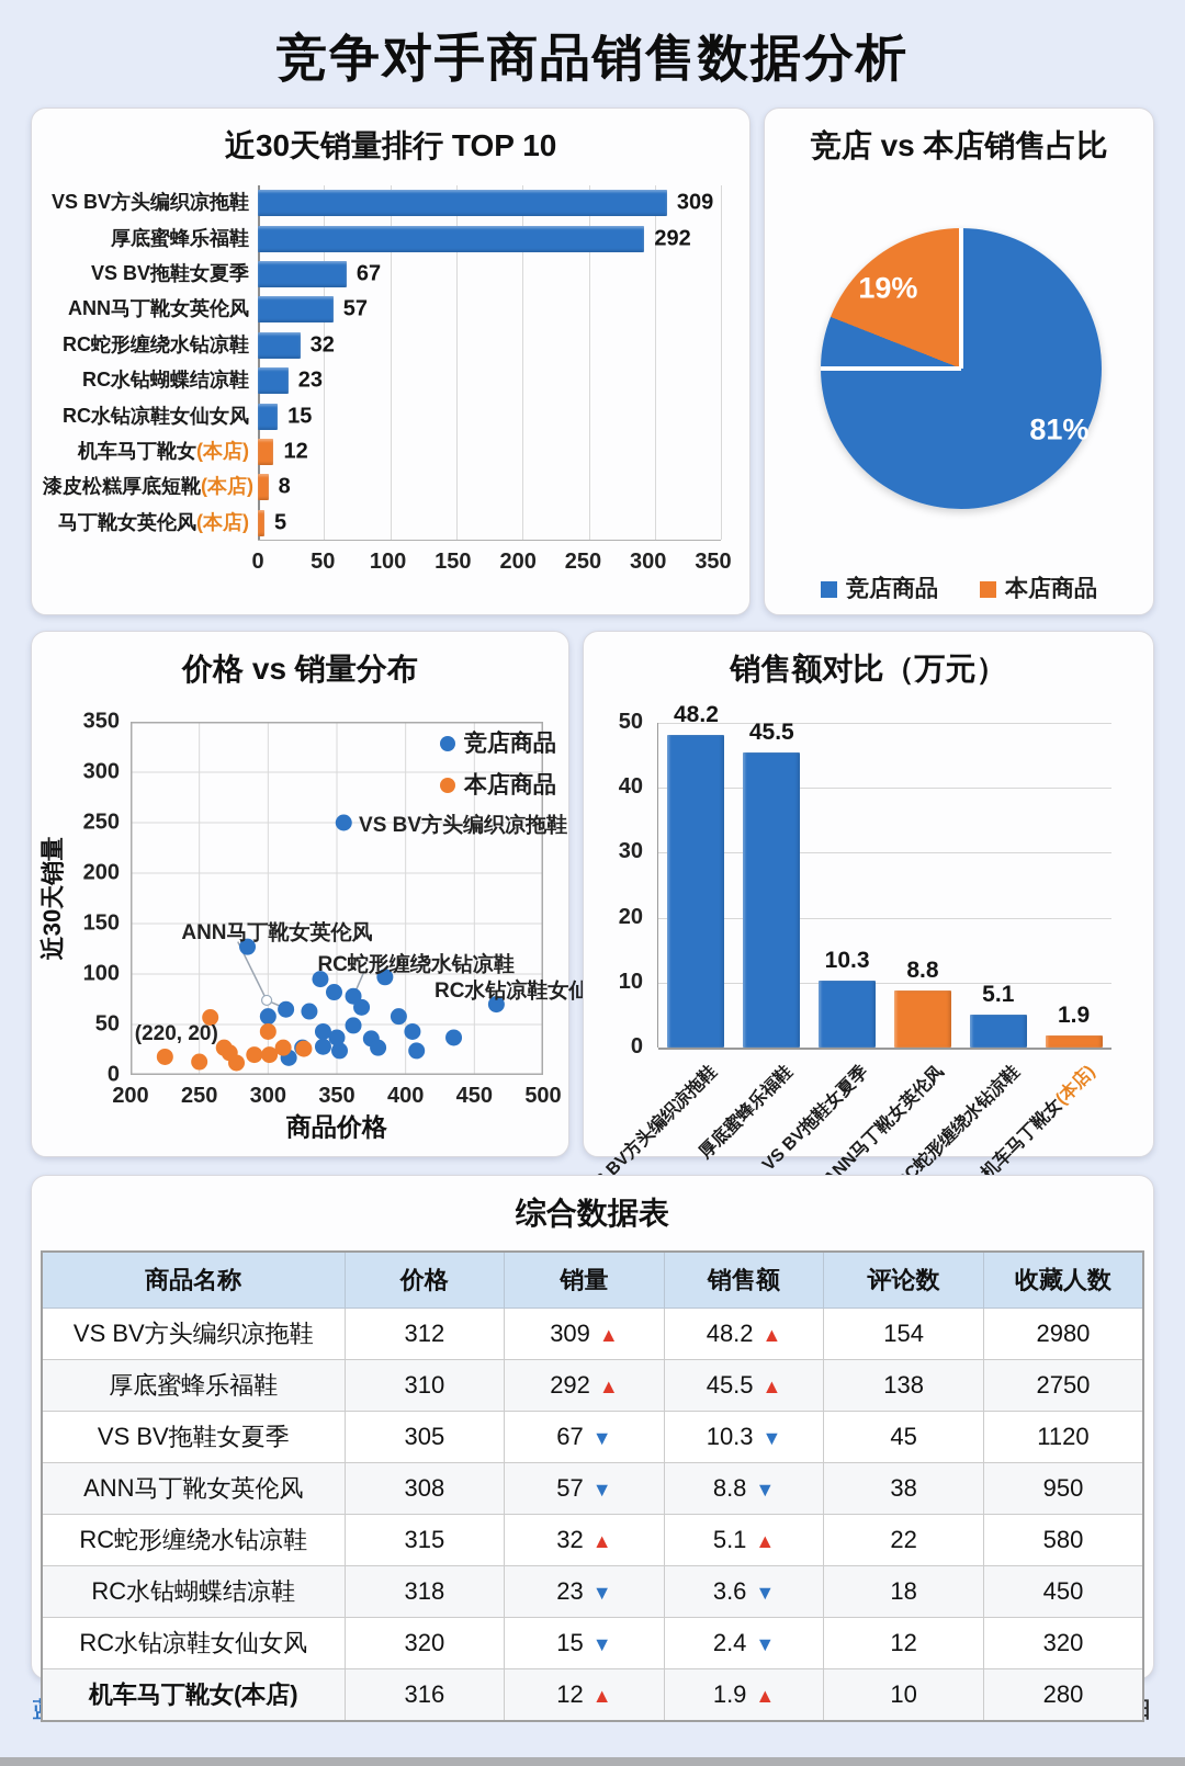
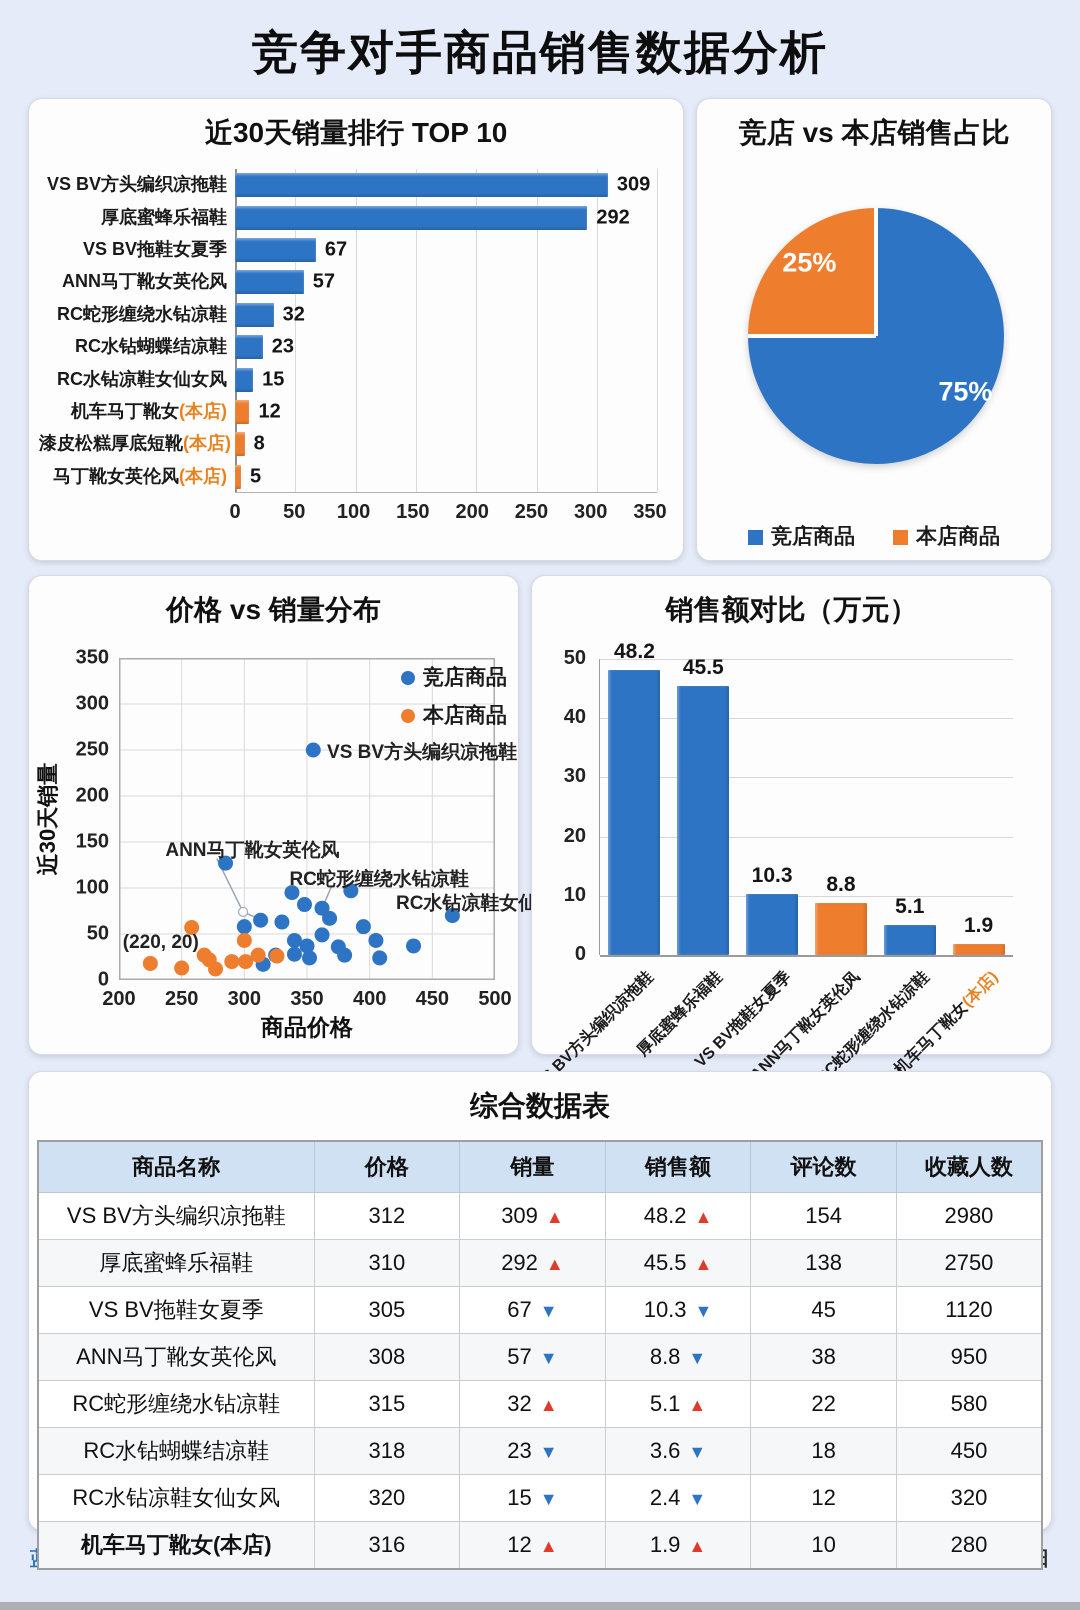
竞店 vs 本店销售占比/竞店商品: 81% -> 75%
竞店 vs 本店销售占比/本店商品: 19% -> 25%
